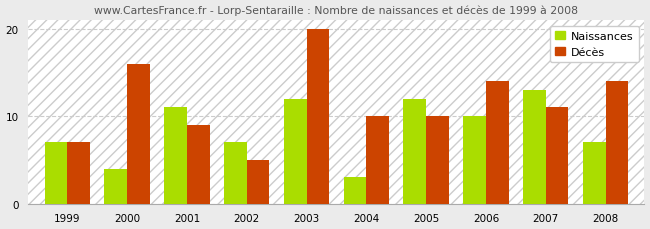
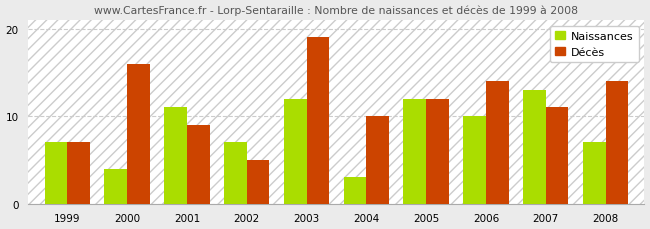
Décès/2003: 20 -> 19
Décès/2005: 10 -> 12
